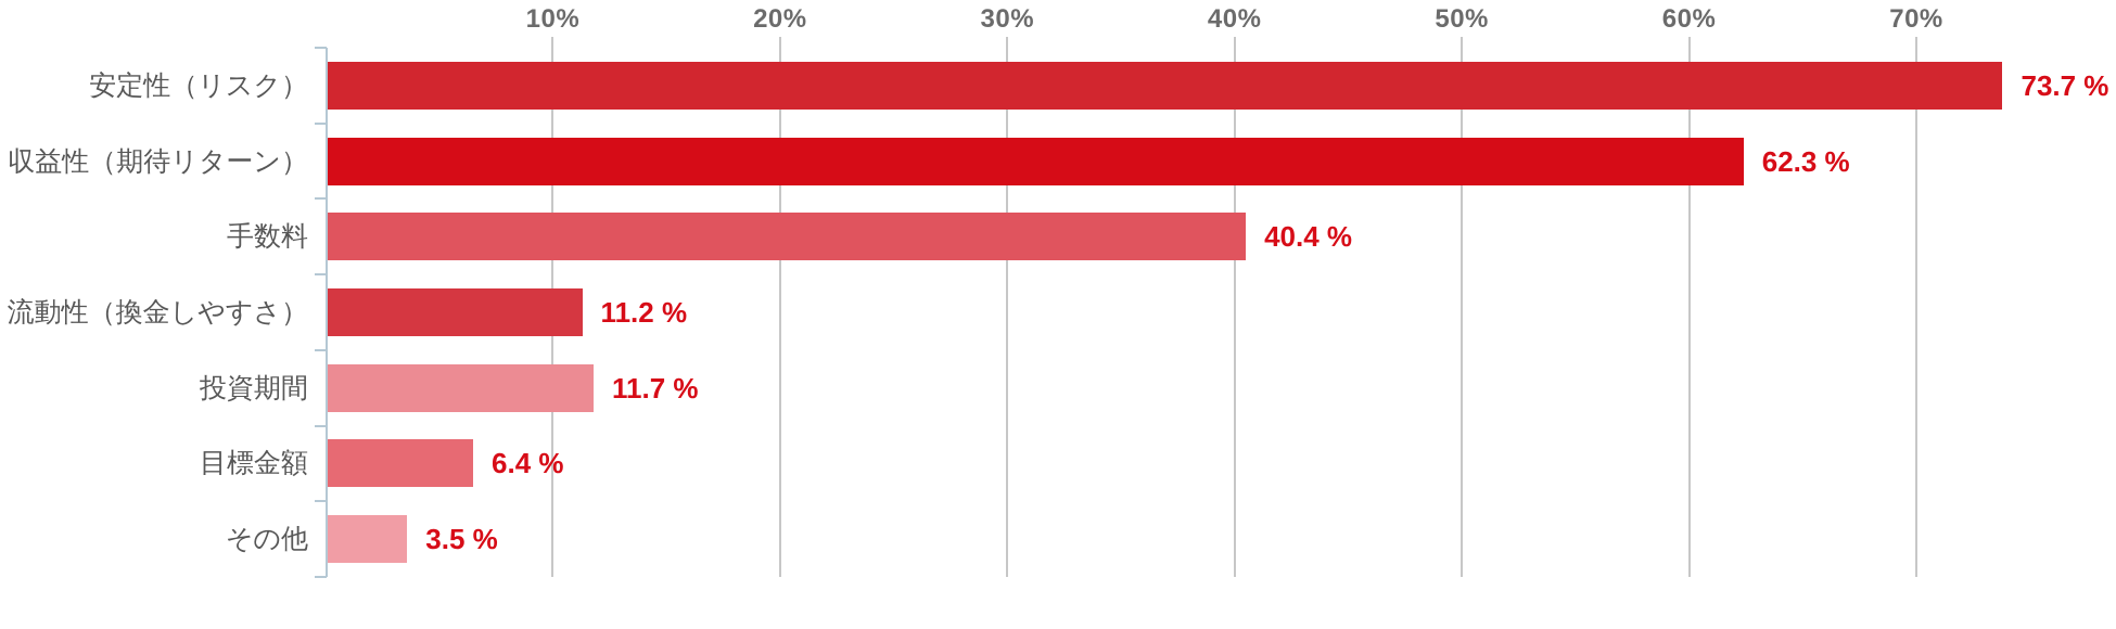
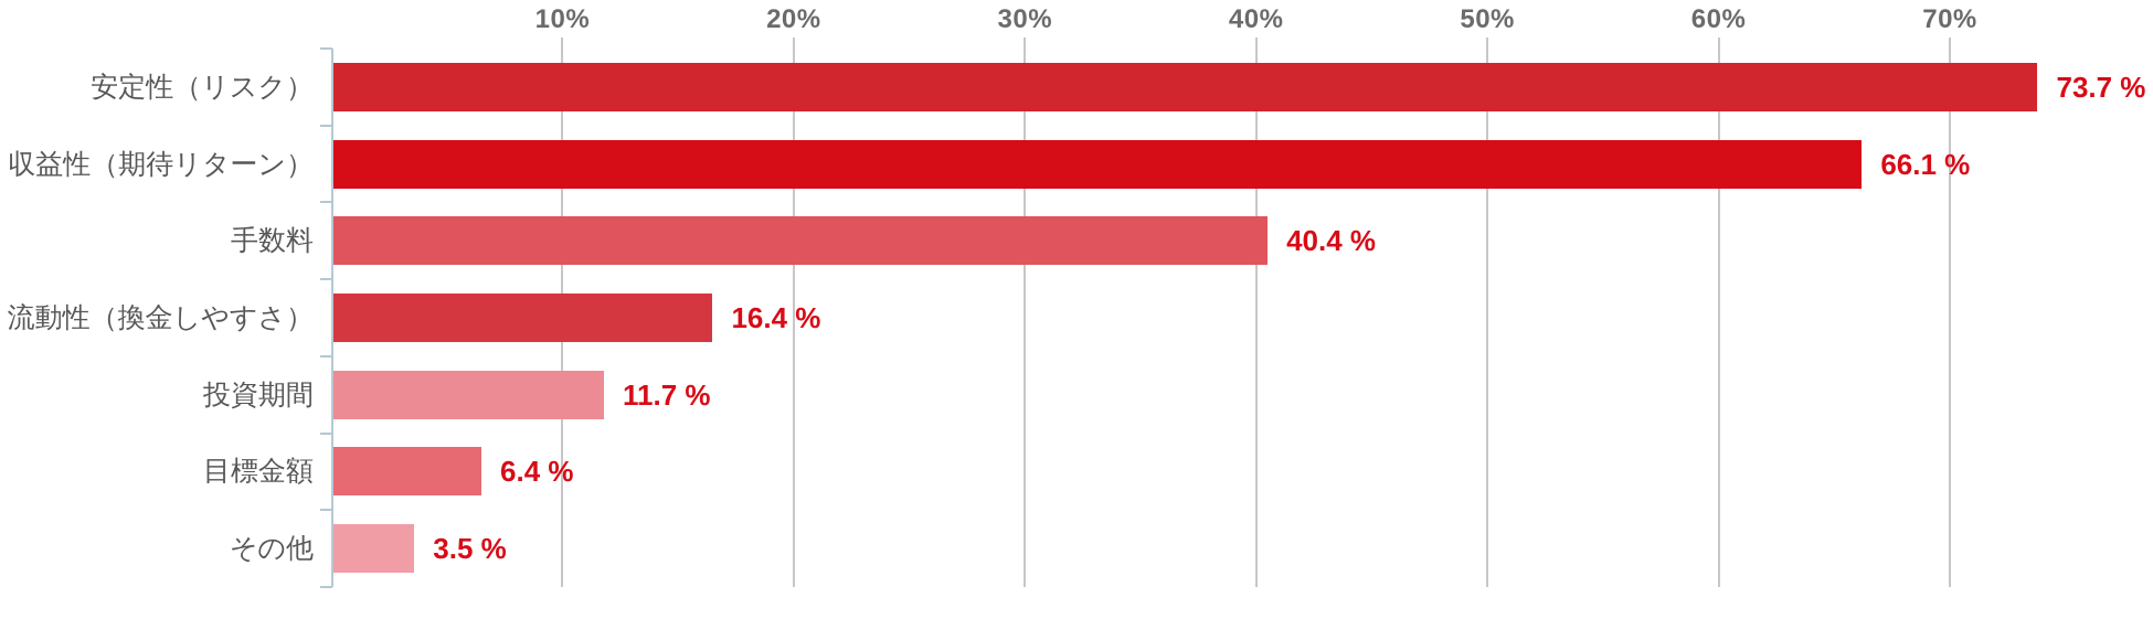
収益性（期待リターン）: 62.3 -> 66.1
流動性（換金しやすさ）: 11.2 -> 16.4
